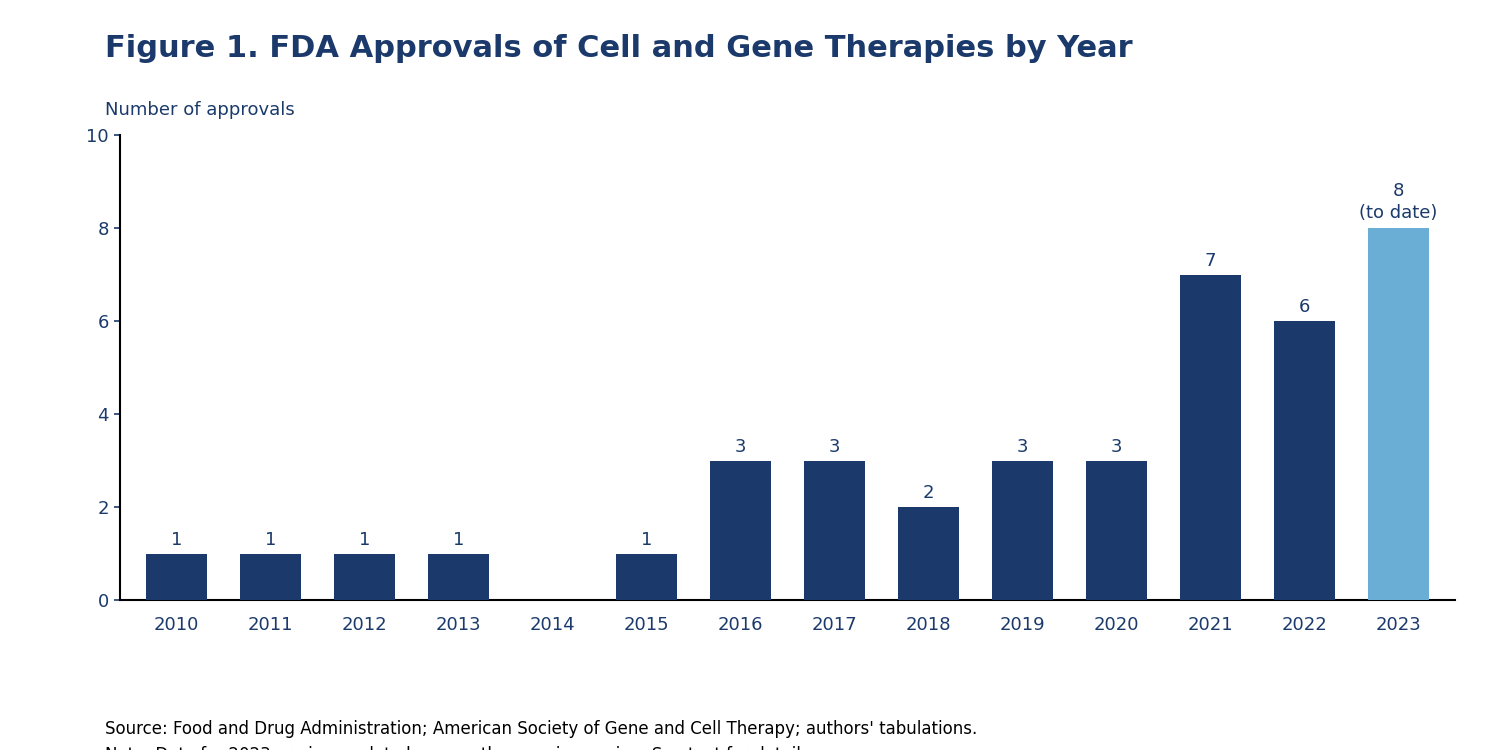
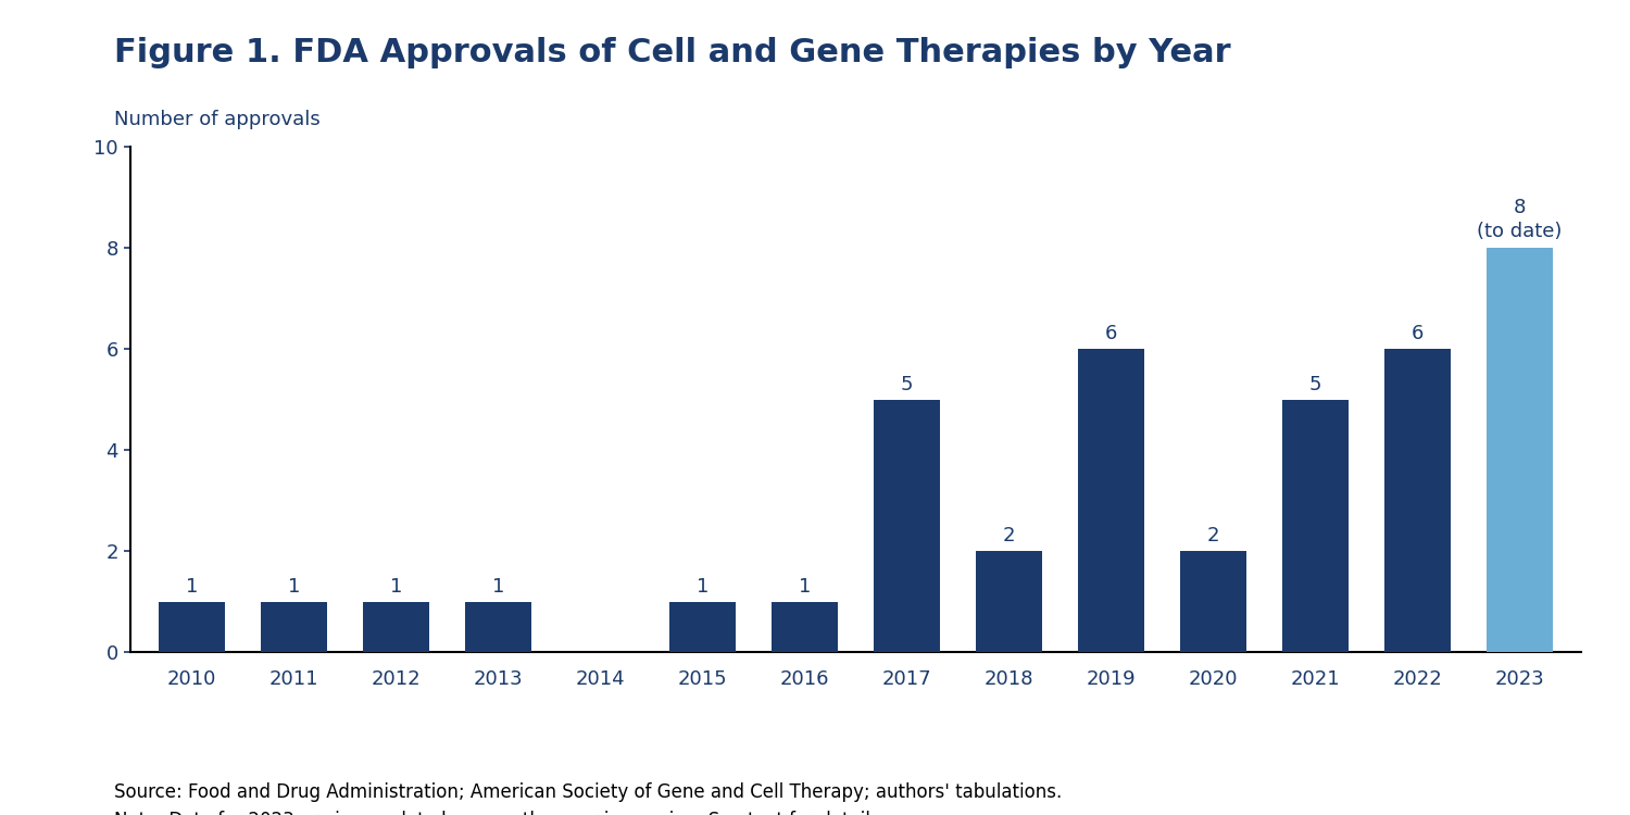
2016: 3 -> 1
2017: 3 -> 5
2019: 3 -> 6
2020: 3 -> 2
2021: 7 -> 5
